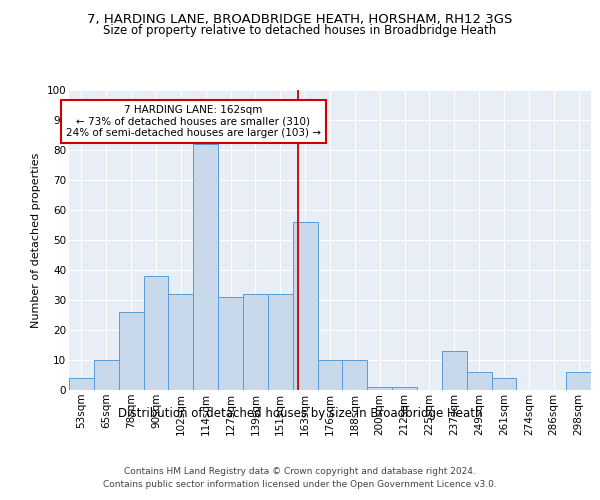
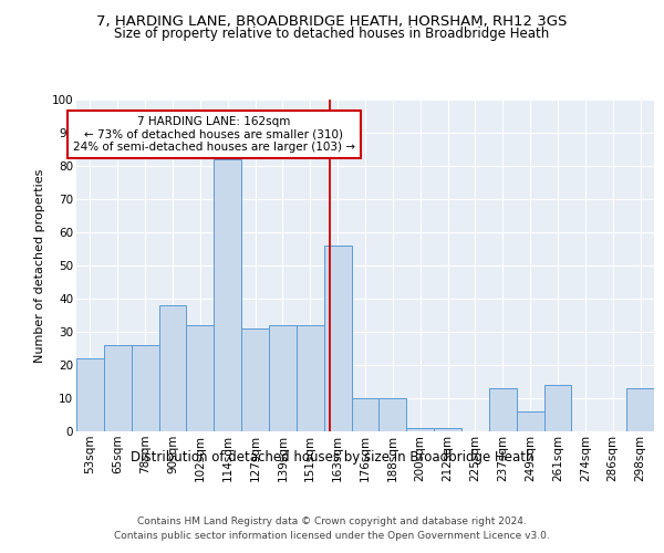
53sqm: 4 -> 22
65sqm: 10 -> 26
261sqm: 4 -> 14
298sqm: 6 -> 13
